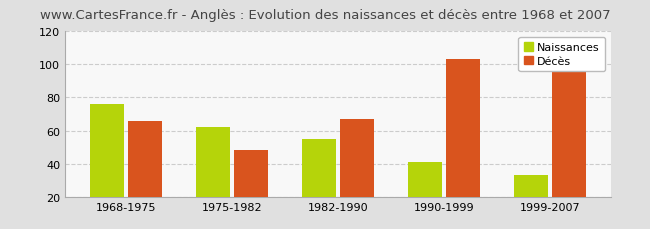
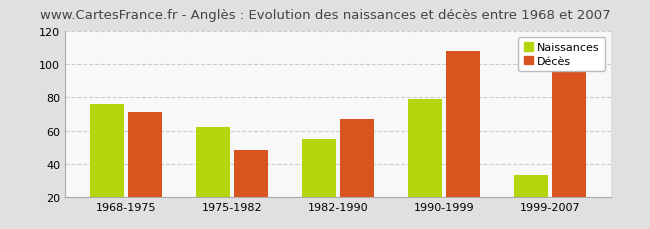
Décès/1968-1975: 66 -> 71
Naissances/1990-1999: 41 -> 79
Décès/1990-1999: 103 -> 108
